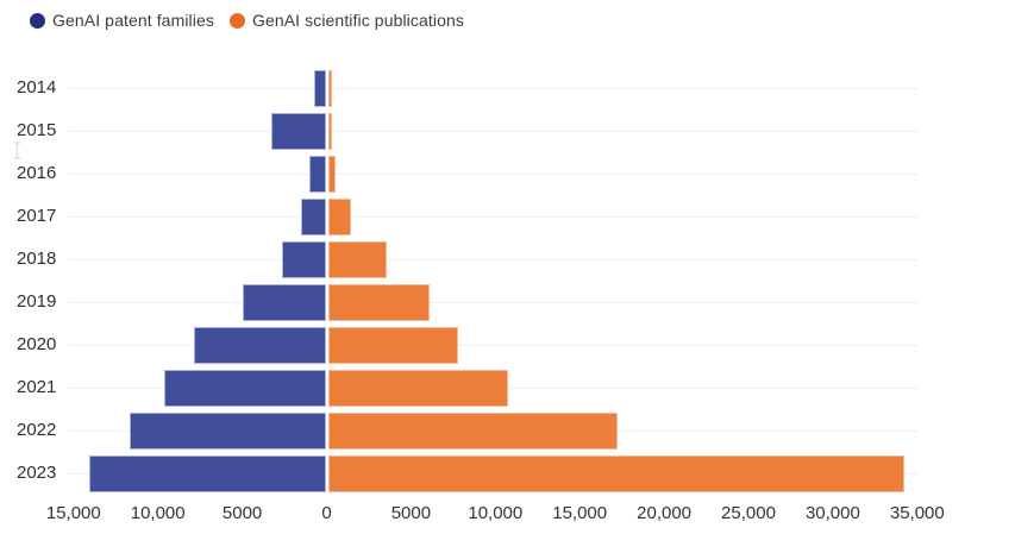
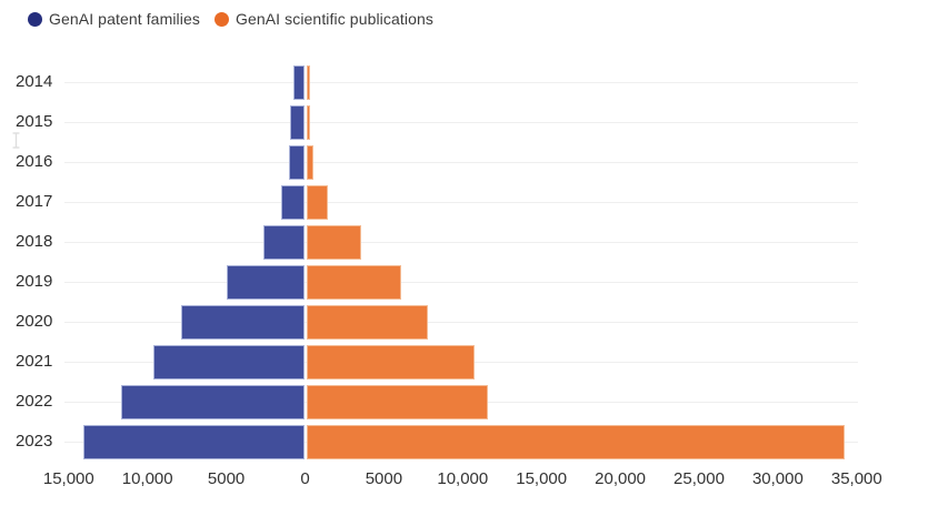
GenAI patent families/2015: 3300 -> 900
GenAI scientific publications/2022: 17200 -> 11600
